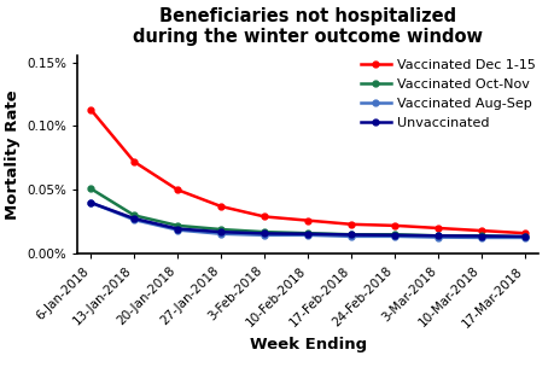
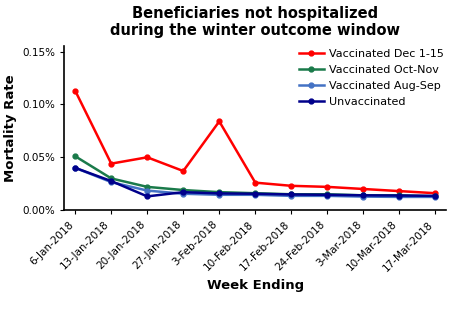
Vaccinated Dec 1-15/13-Jan-2018: 0.072% -> 0.044%
Unvaccinated/20-Jan-2018: 0.0195% -> 0.0130%
Vaccinated Dec 1-15/3-Feb-2018: 0.029% -> 0.084%
